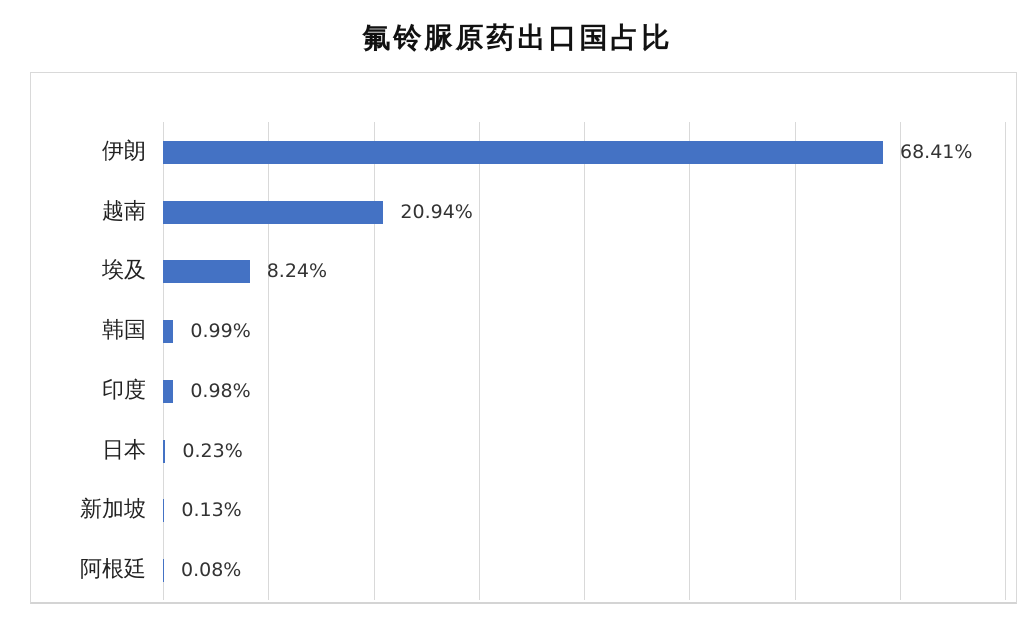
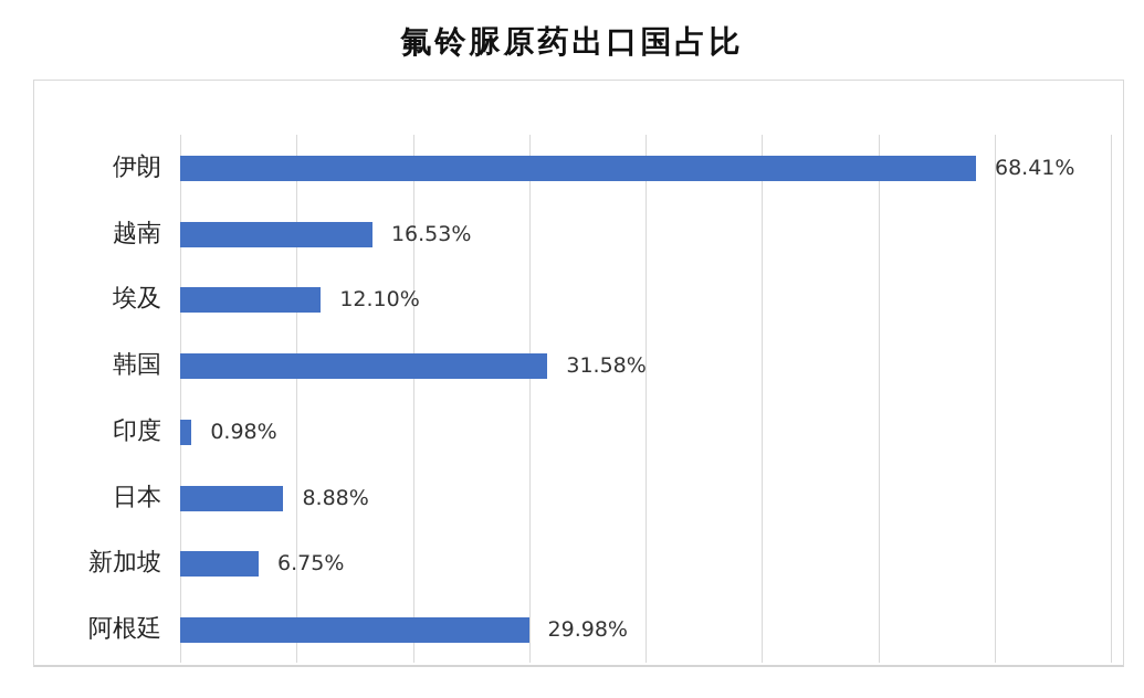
越南: 20.94% -> 16.53%
埃及: 8.24% -> 12.10%
韩国: 0.99% -> 31.58%
日本: 0.23% -> 8.88%
新加坡: 0.13% -> 6.75%
阿根廷: 0.08% -> 29.98%
